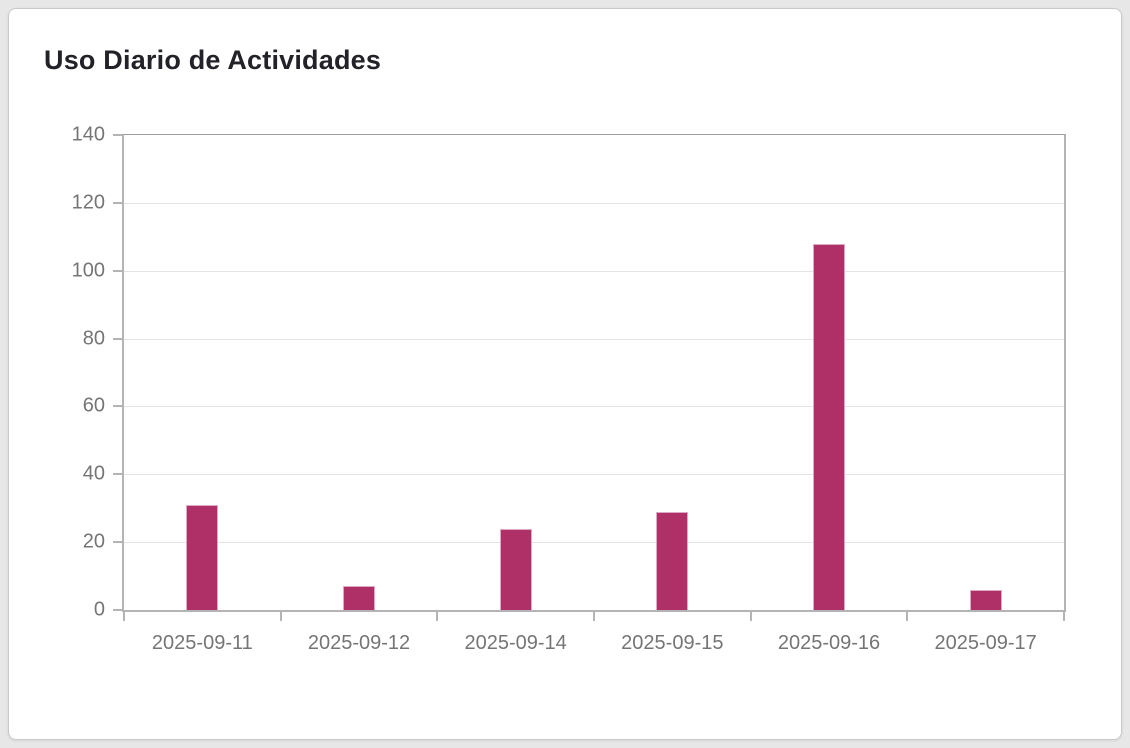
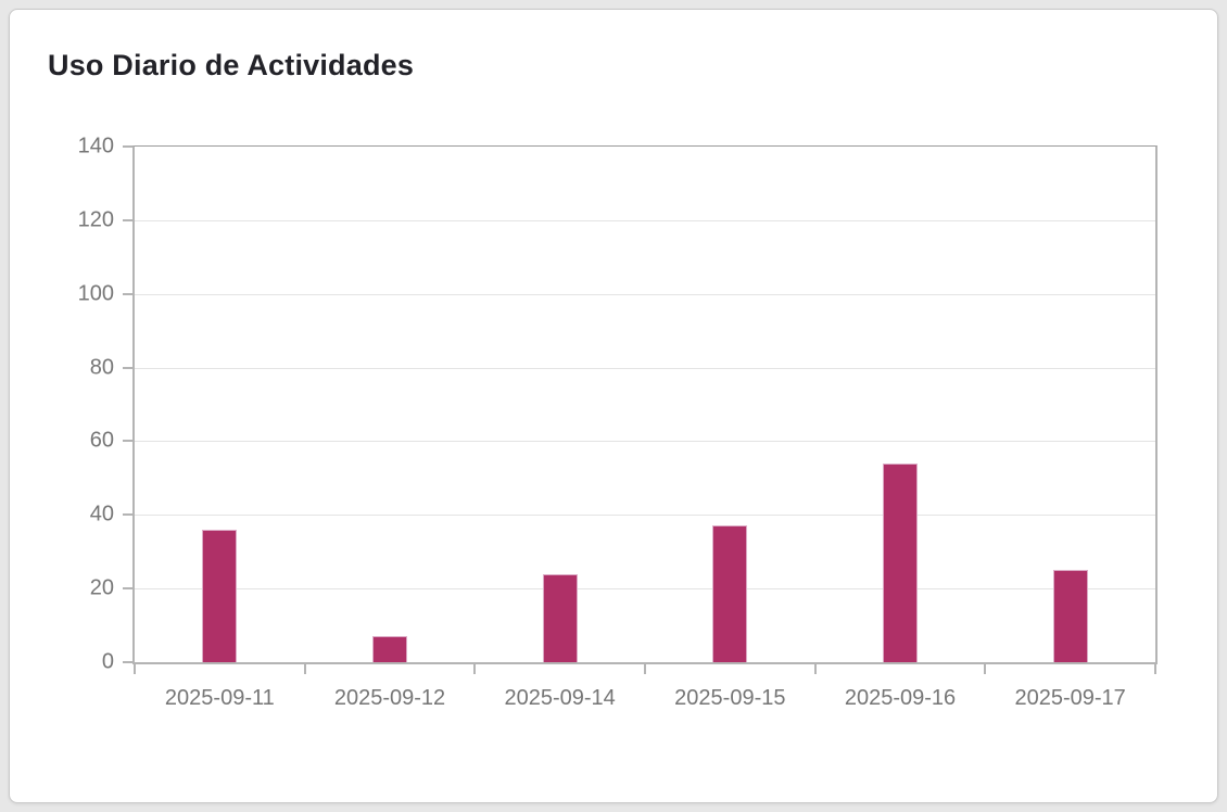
2025-09-11: 31 -> 36
2025-09-15: 29 -> 37
2025-09-16: 108 -> 54
2025-09-17: 6 -> 25
